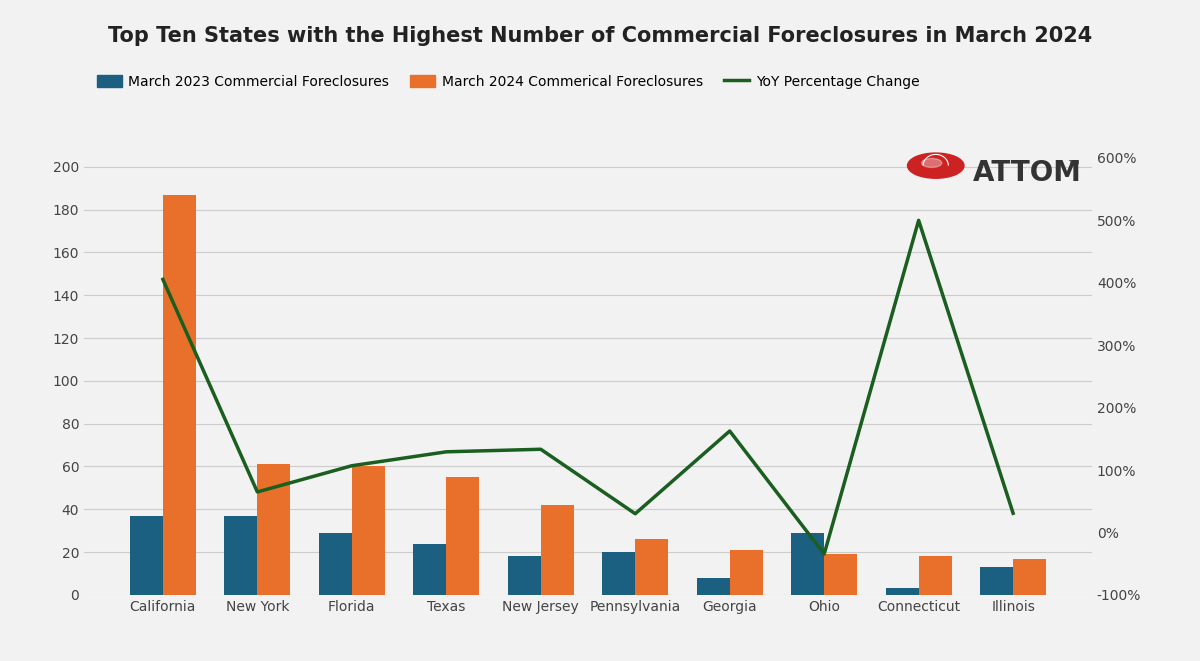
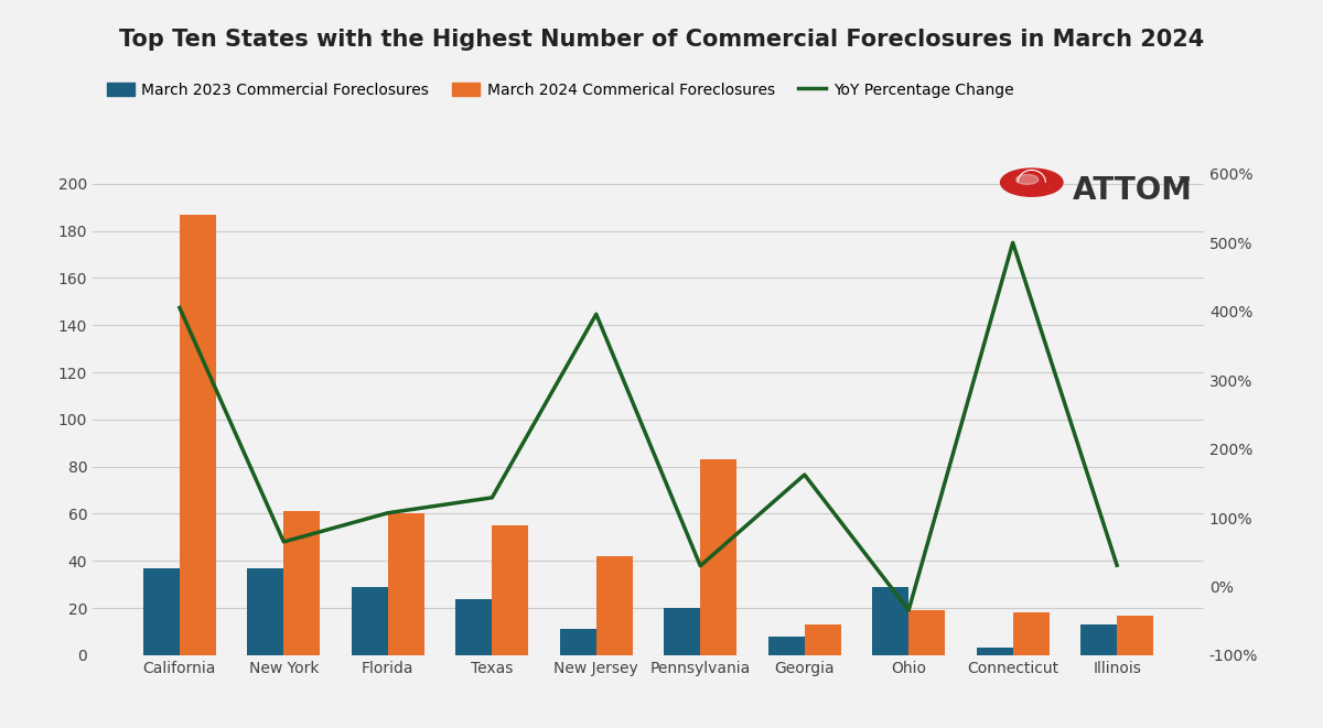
March 2023 Commercial Foreclosures/New Jersey: 18 -> 11
YoY Percentage Change/New Jersey: 133% -> 396%
March 2024 Commerical Foreclosures/Pennsylvania: 26 -> 83
March 2024 Commerical Foreclosures/Georgia: 21 -> 13
